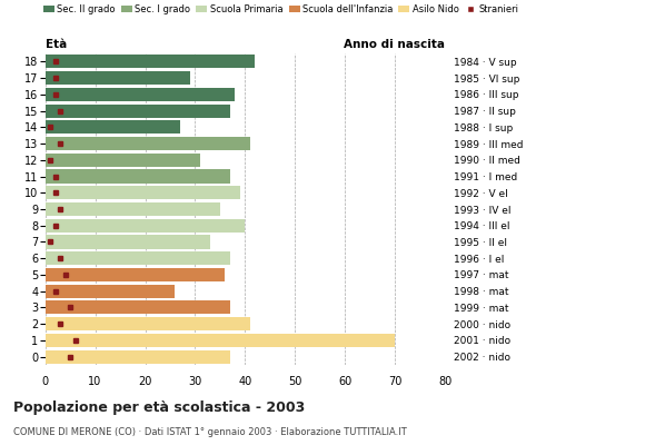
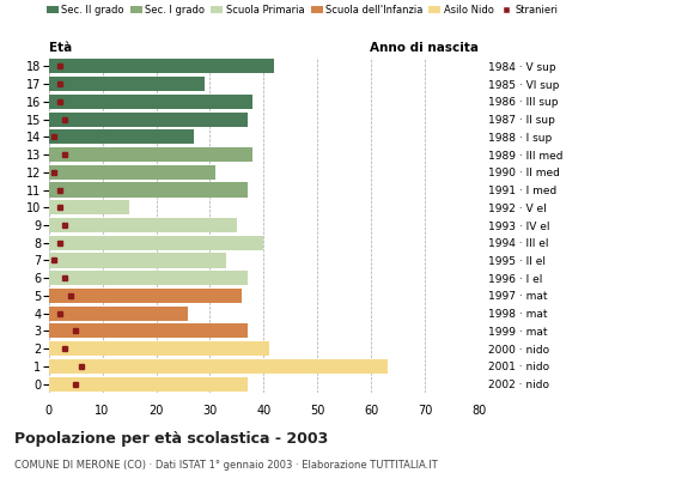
13: 41 -> 38
10: 39 -> 15
1: 70 -> 63
